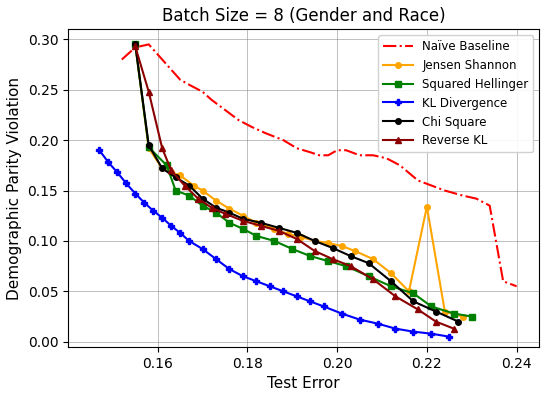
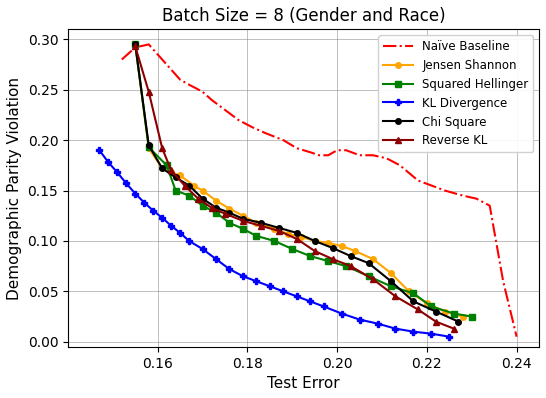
Jensen Shannon/0.22: 0.134 -> 0.038
Naïve Baseline/0.24: 0.055 -> 0.005
